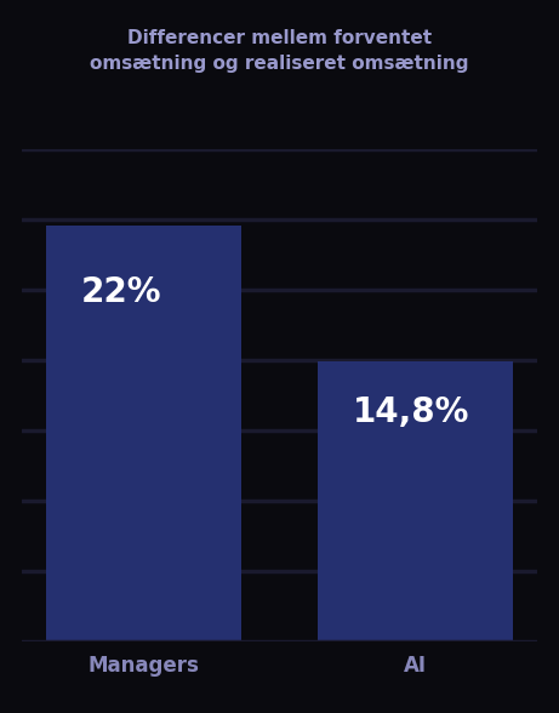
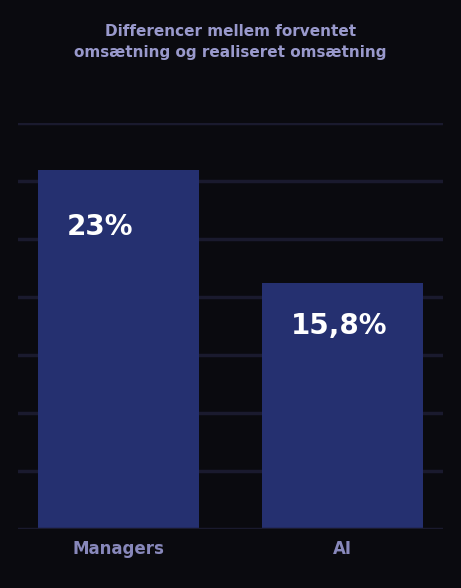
Managers: 22% -> 23%
AI: 14,8% -> 15,8%
